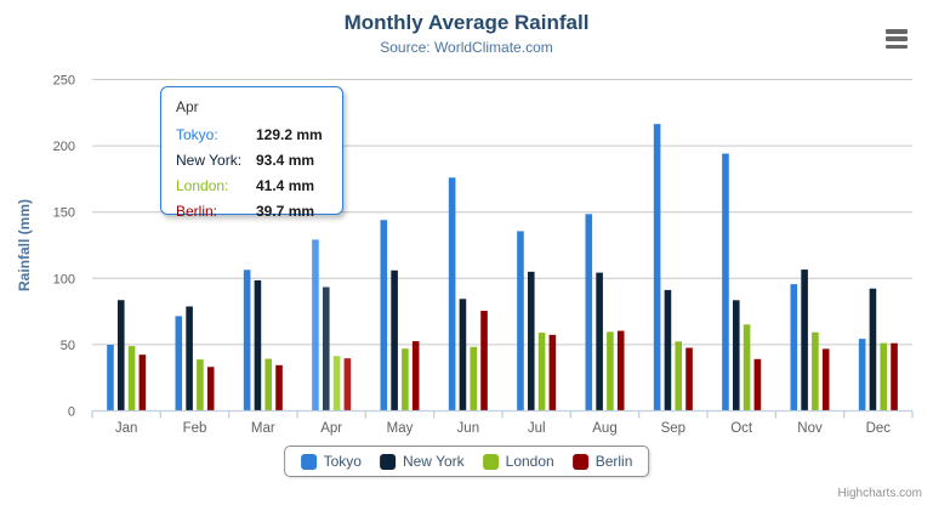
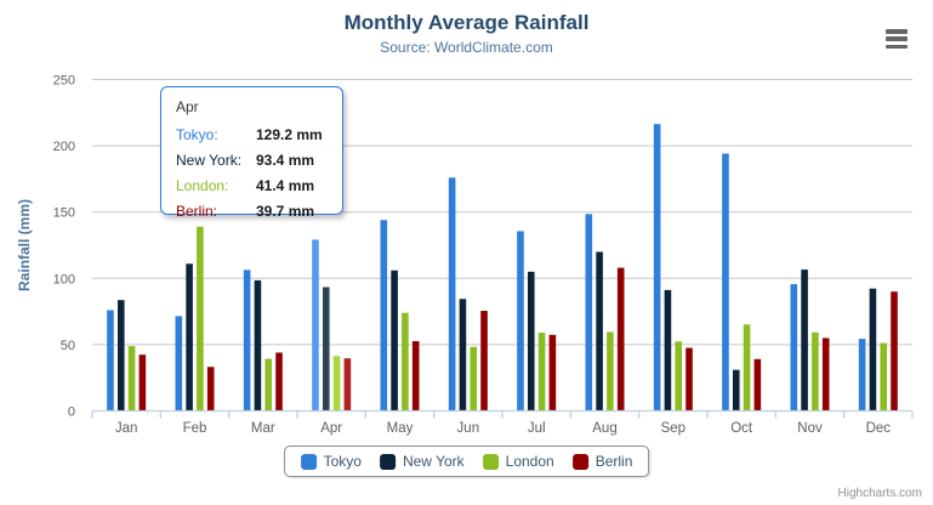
Tokyo/Jan: 50 -> 76
New York/Feb: 79 -> 111
London/Feb: 39 -> 139
Berlin/Mar: 34 -> 44
London/May: 47 -> 74
New York/Aug: 104 -> 120
Berlin/Aug: 60 -> 108
New York/Oct: 84 -> 31
Berlin/Nov: 47 -> 55
Berlin/Dec: 51 -> 90
